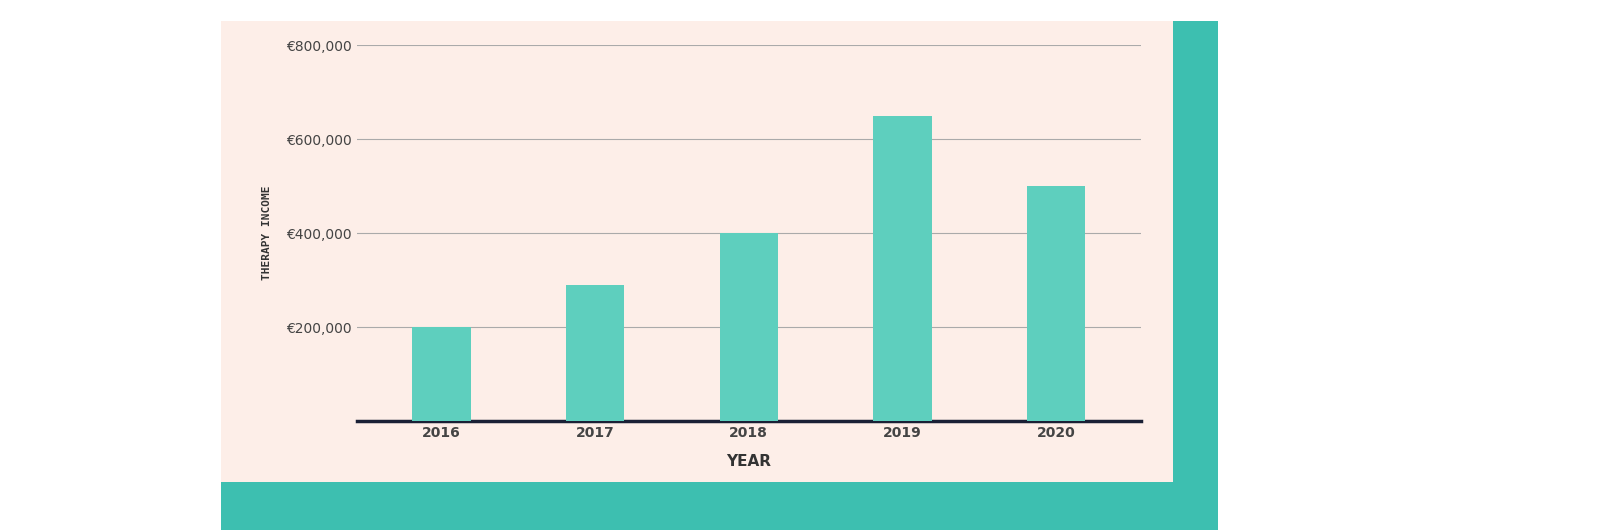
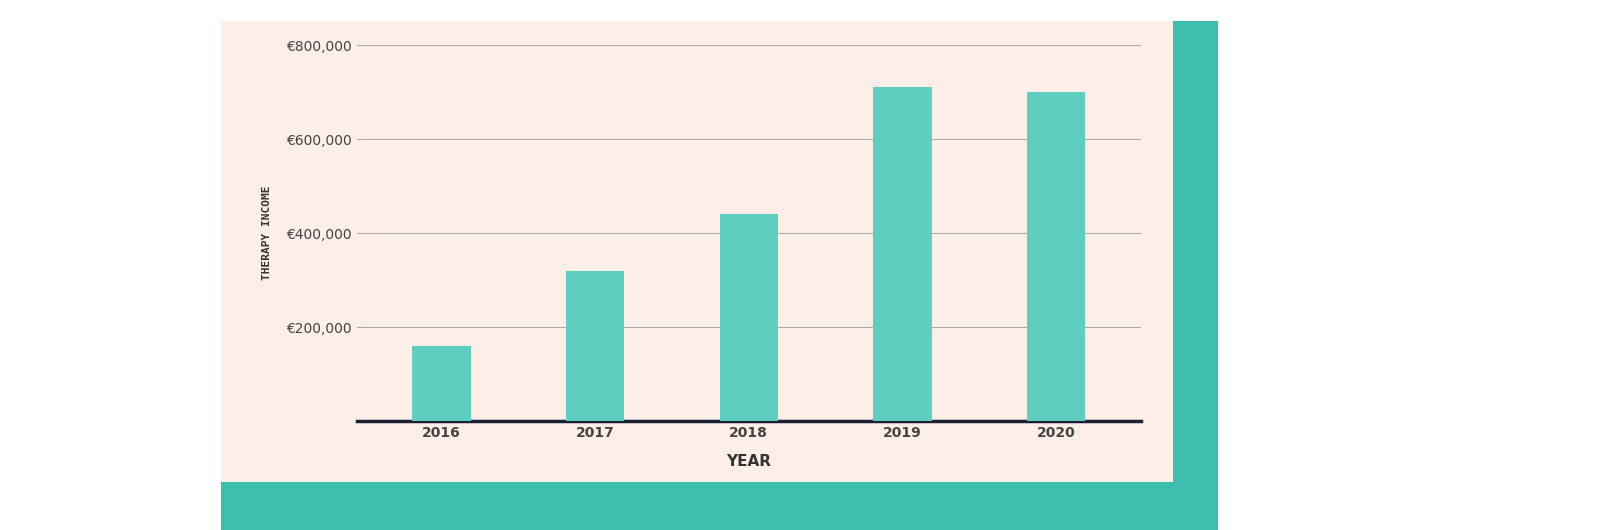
2016: €200,000 -> €160,000
2017: €290,000 -> €320,000
2018: €400,000 -> €440,000
2019: €650,000 -> €710,000
2020: €500,000 -> €700,000
